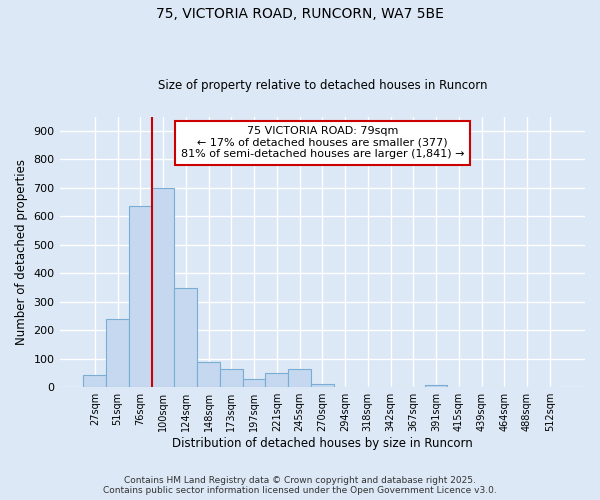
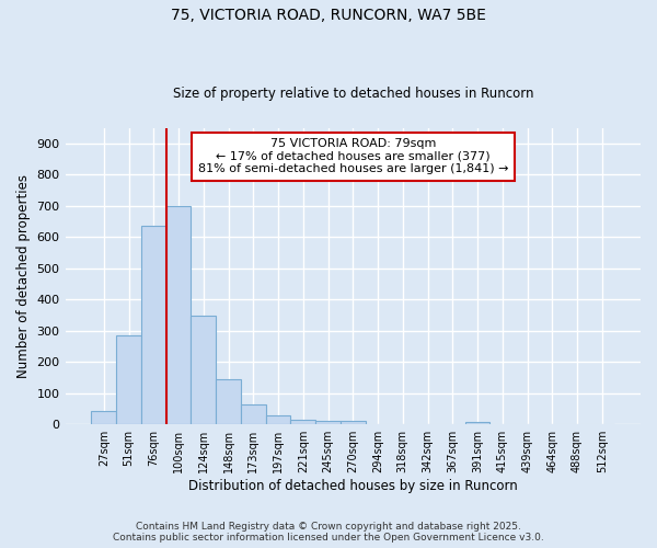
51sqm: 240 -> 285
148sqm: 90 -> 145
221sqm: 50 -> 15
245sqm: 65 -> 10
